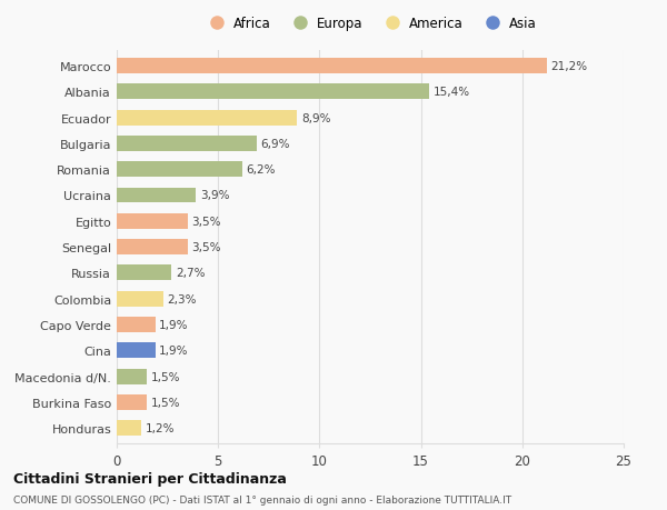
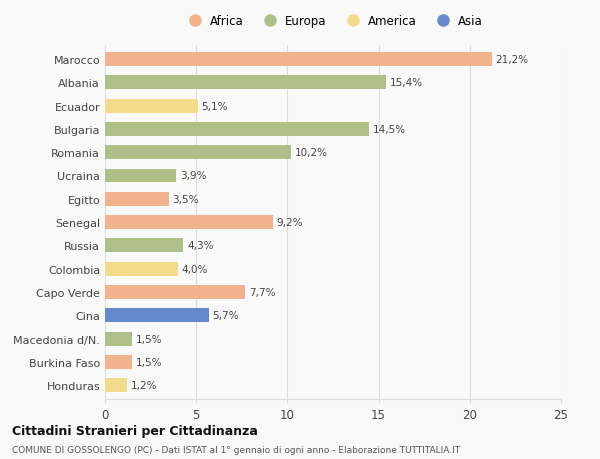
Ecuador: 8,9% -> 5,1%
Bulgaria: 6,9% -> 14,5%
Romania: 6,2% -> 10,2%
Senegal: 3,5% -> 9,2%
Russia: 2,7% -> 4,3%
Colombia: 2,3% -> 4,0%
Capo Verde: 1,9% -> 7,7%
Cina: 1,9% -> 5,7%
